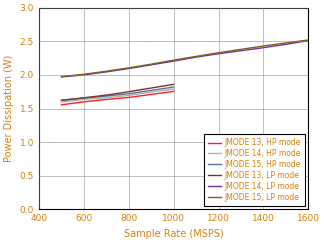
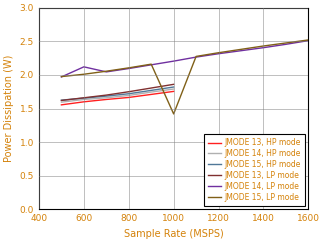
JMODE 14, LP mode/600: 2.00 -> 2.12
JMODE 15, LP mode/1000: 2.22 -> 1.42
